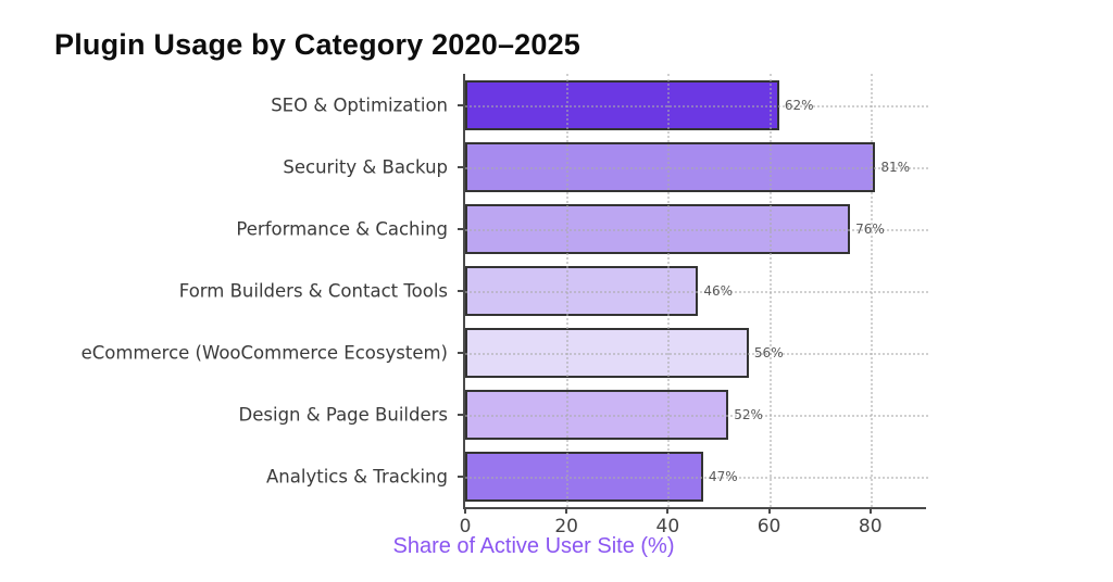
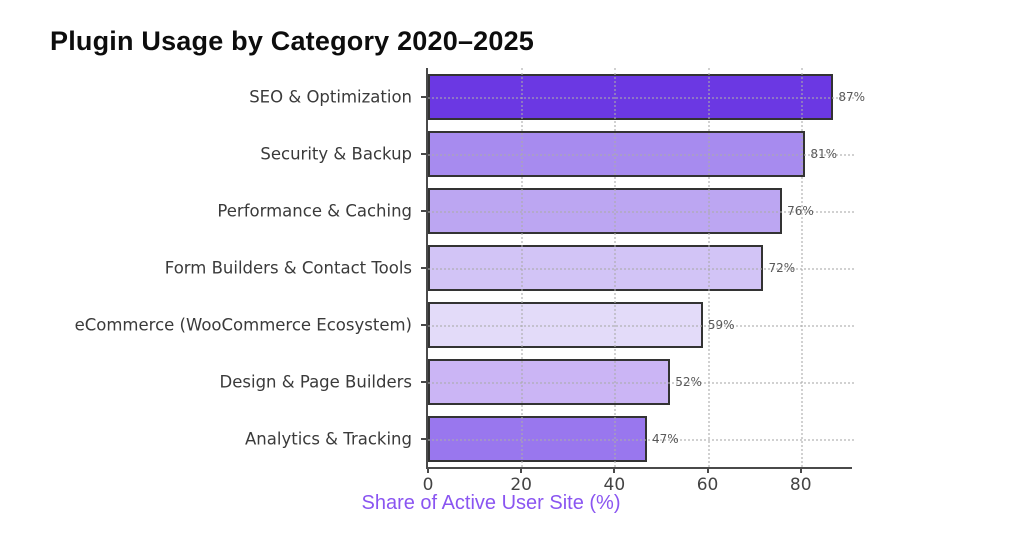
SEO & Optimization: 62% -> 87%
Form Builders & Contact Tools: 46% -> 72%
eCommerce (WooCommerce Ecosystem): 56% -> 59%
